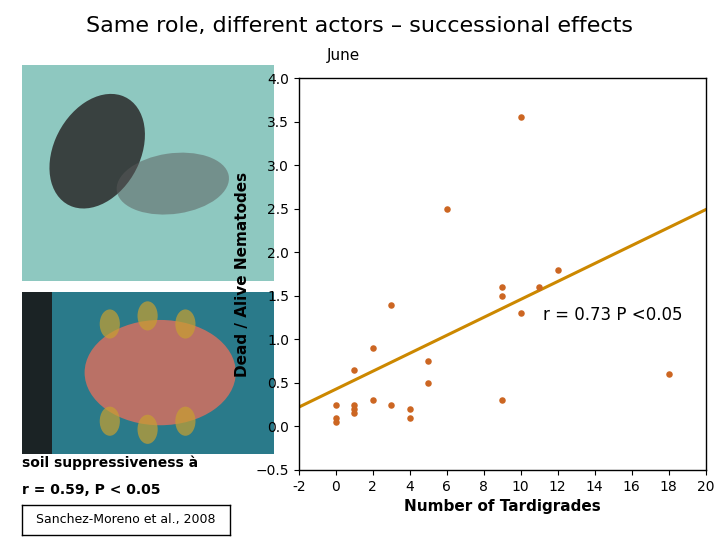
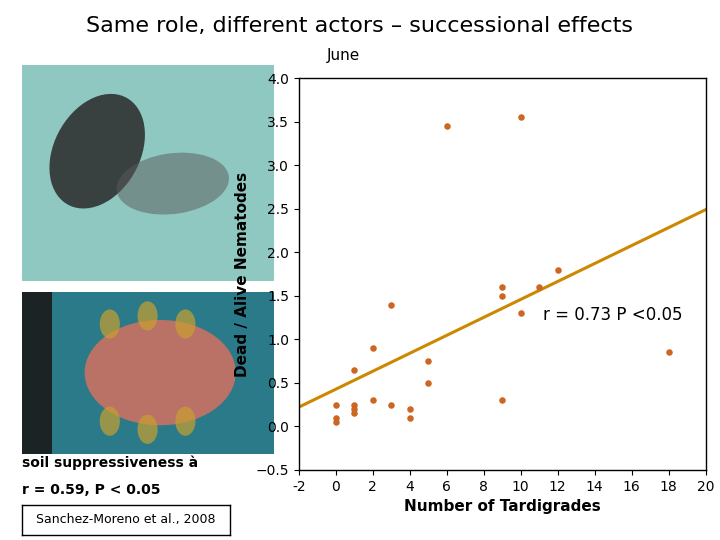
6: 2.50 -> 3.45
18: 0.60 -> 0.85
